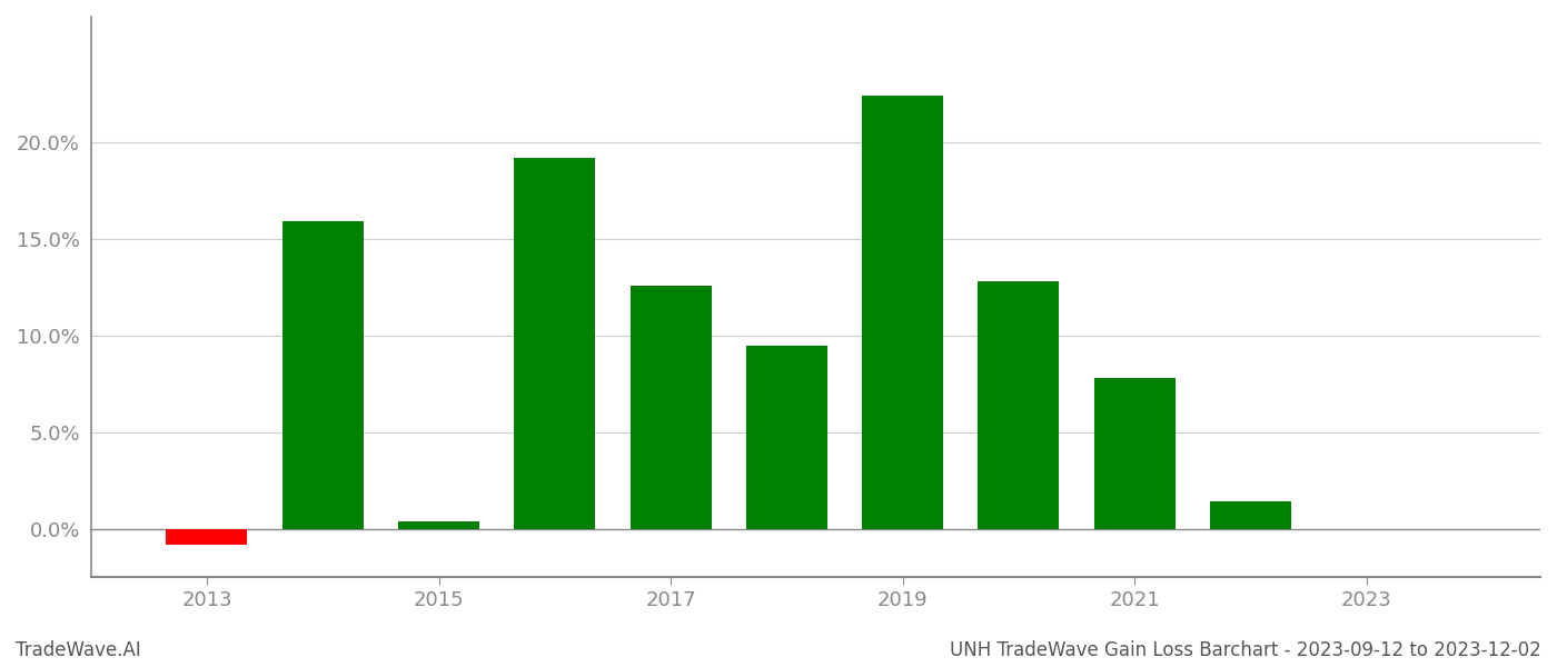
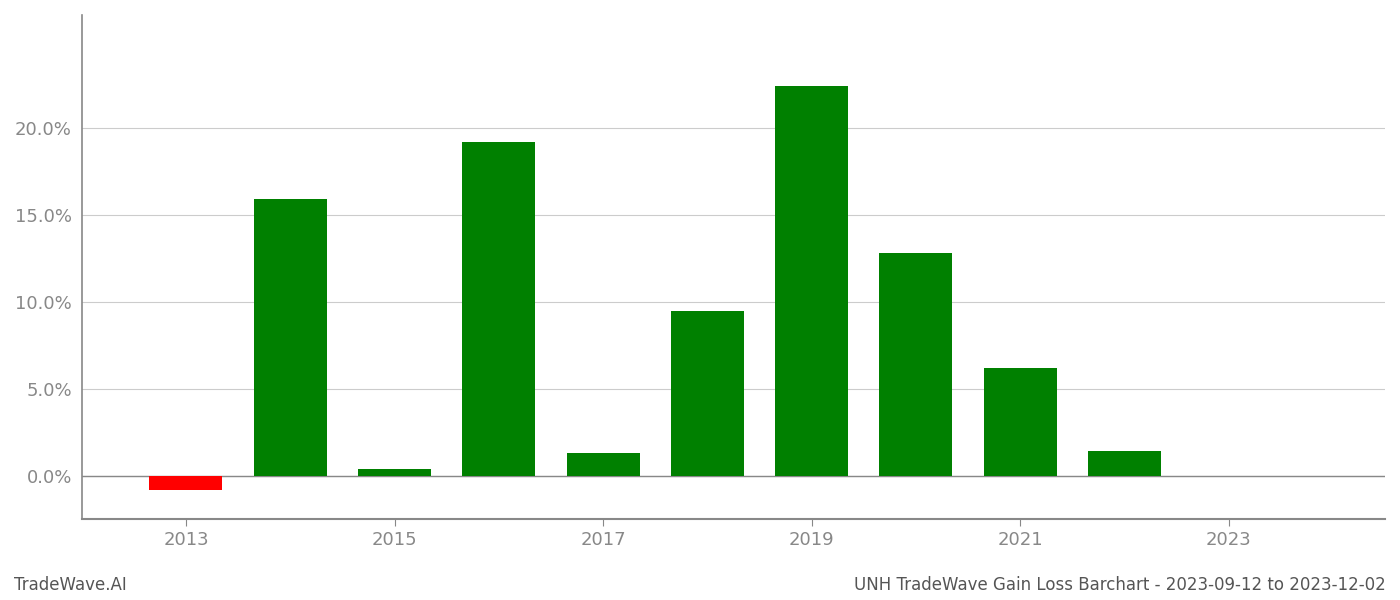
2017: 12.6% -> 1.3%
2021: 7.8% -> 6.2%
